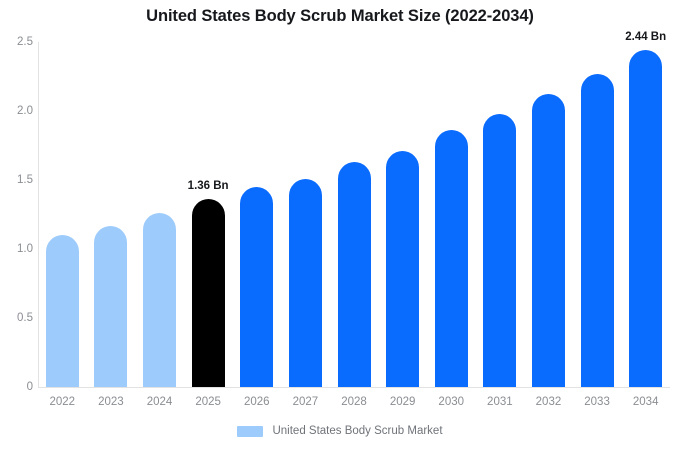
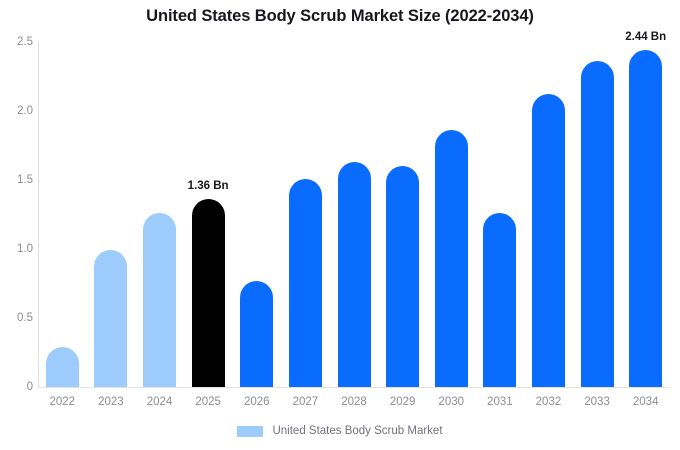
2022: 1.10 -> 0.29
2023: 1.17 -> 0.99
2026: 1.45 -> 0.77
2029: 1.71 -> 1.60
2031: 1.98 -> 1.26
2033: 2.27 -> 2.36
